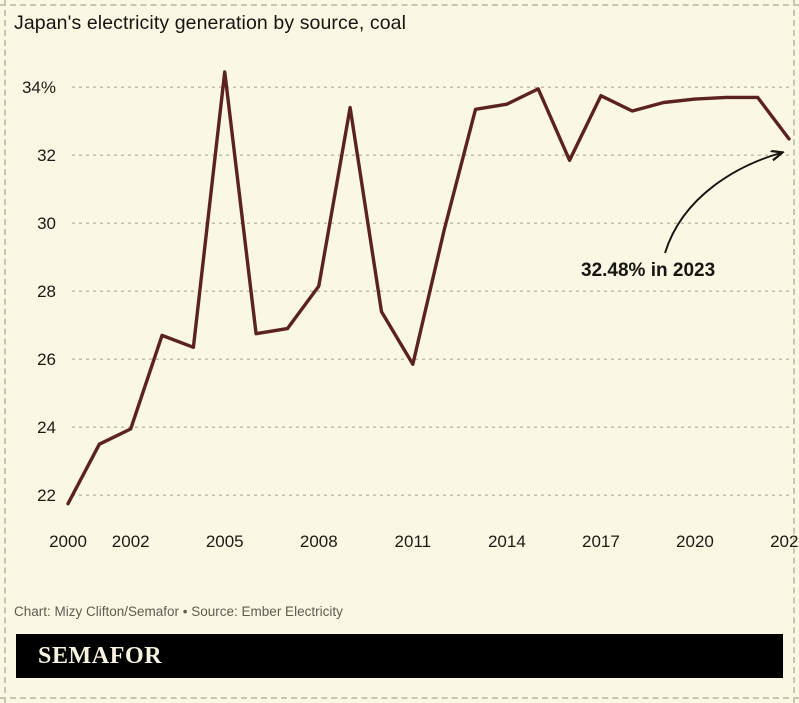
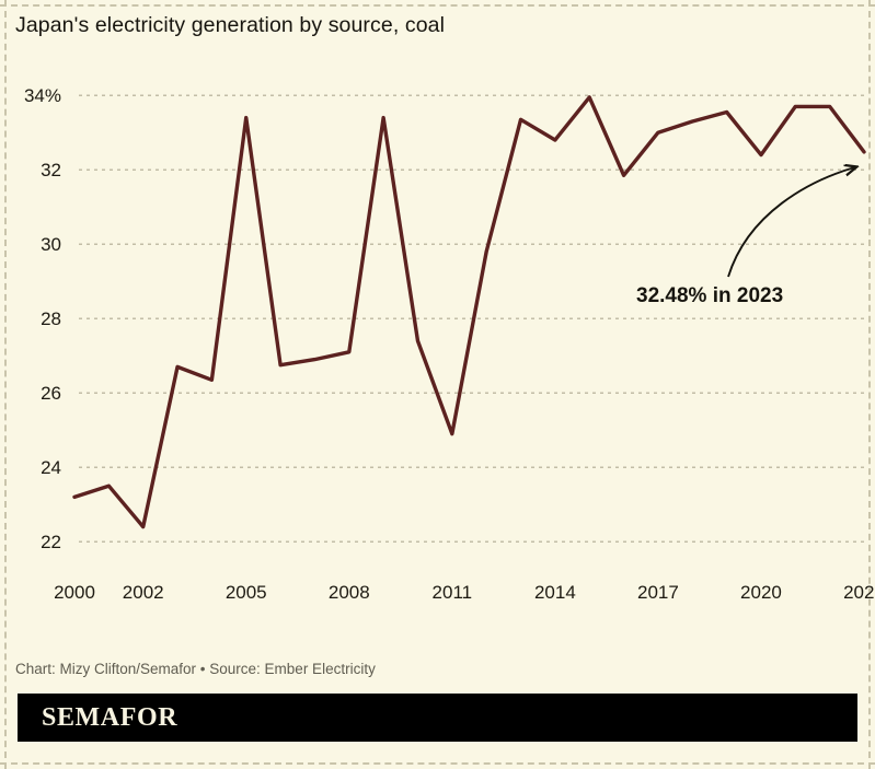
2000: 21.8% -> 23.2%
2002: 23.9% -> 22.4%
2005: 34.5% -> 33.4%
2008: 28.1% -> 27.1%
2011: 25.9% -> 24.9%
2014: 33.5% -> 32.8%
2017: 33.8% -> 33.0%
2020: 33.6% -> 32.4%
